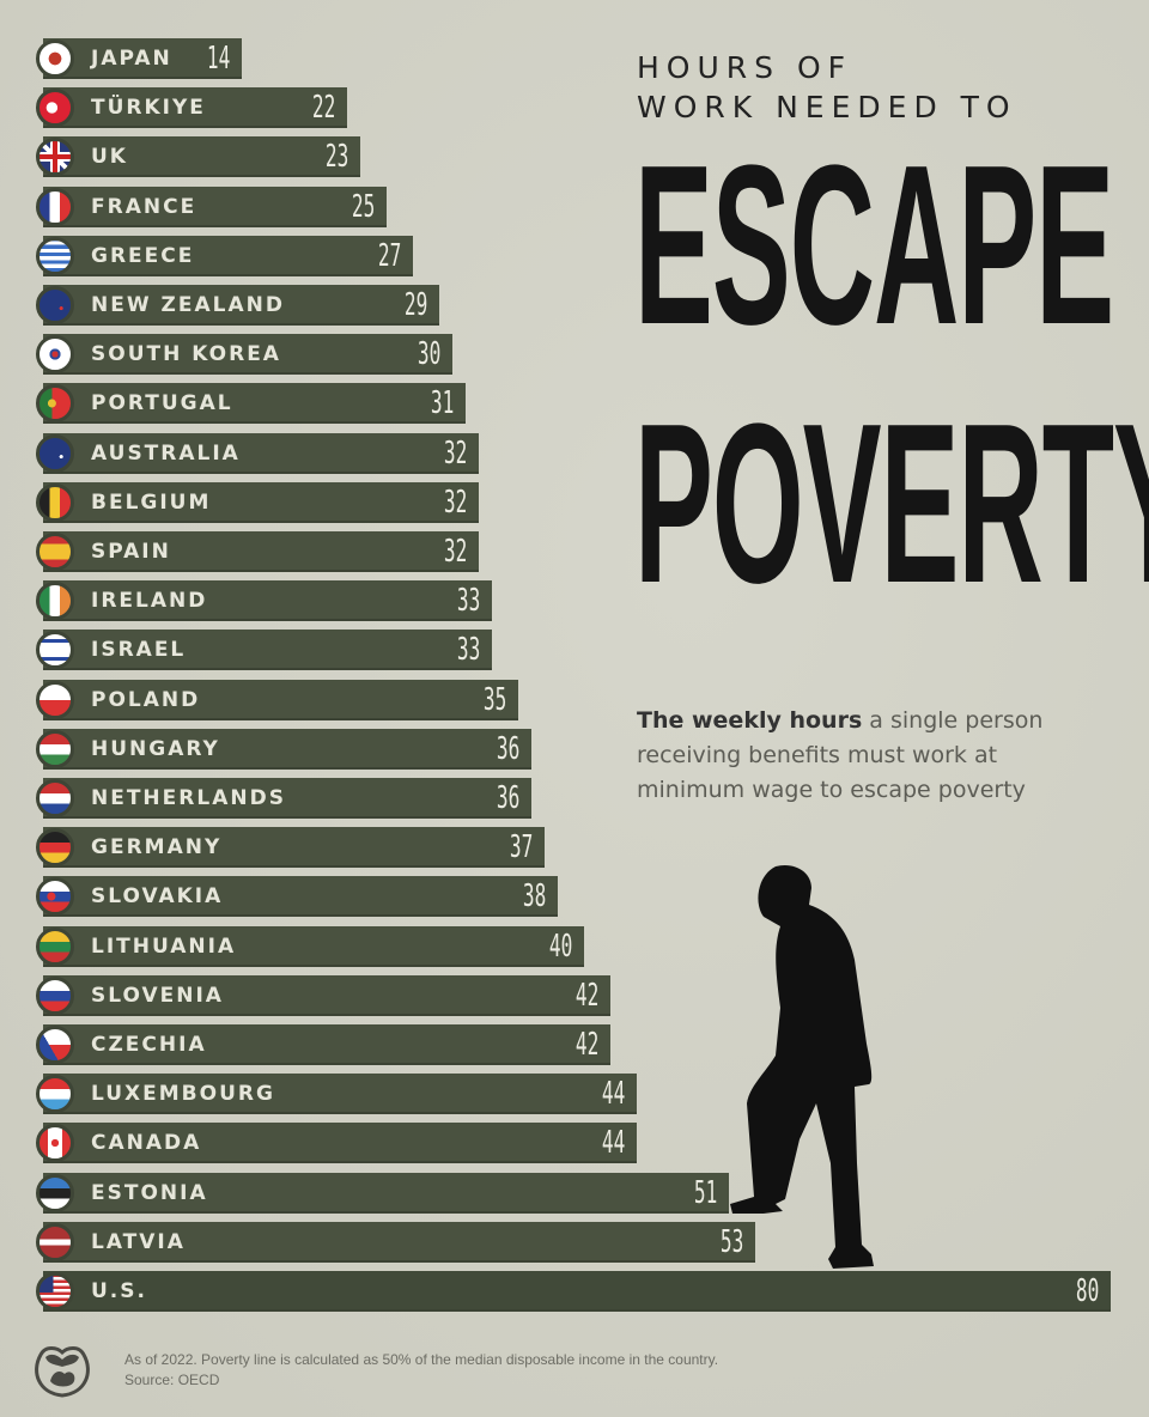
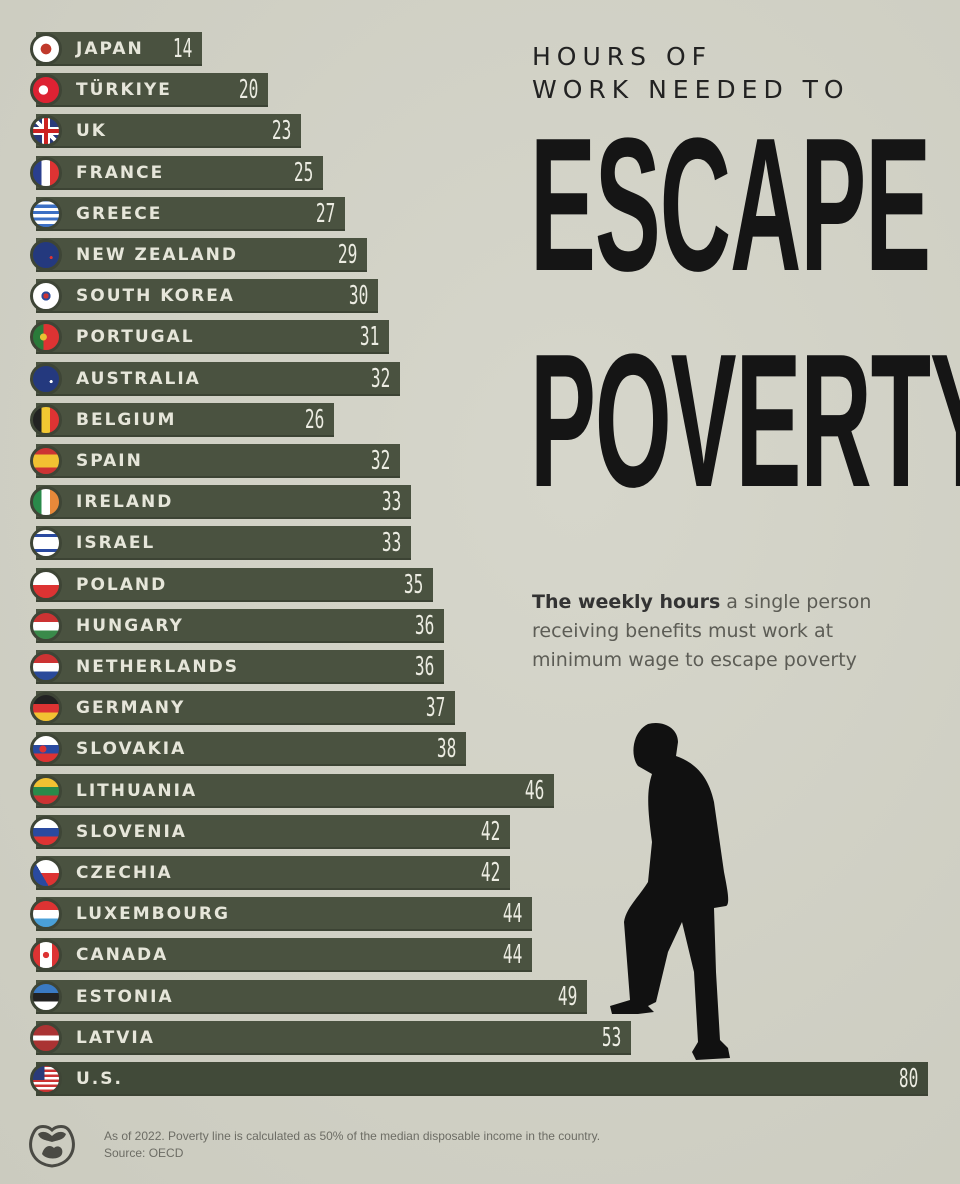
TÜRKIYE: 22 -> 20
BELGIUM: 32 -> 26
LITHUANIA: 40 -> 46
ESTONIA: 51 -> 49
